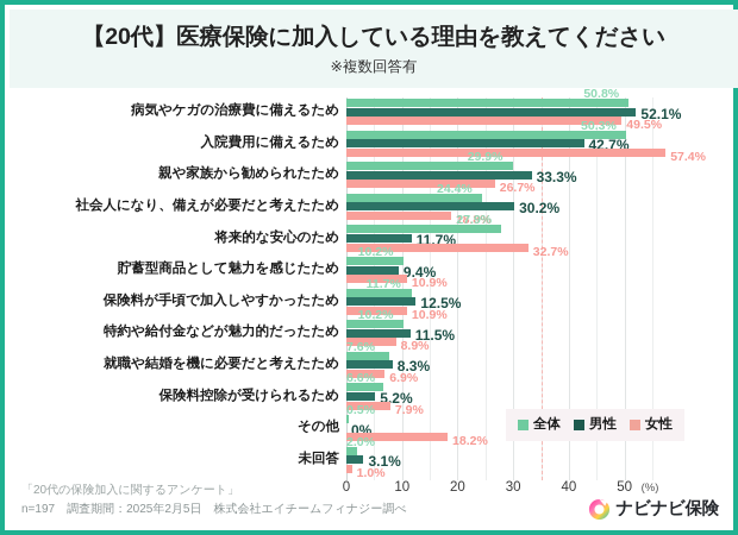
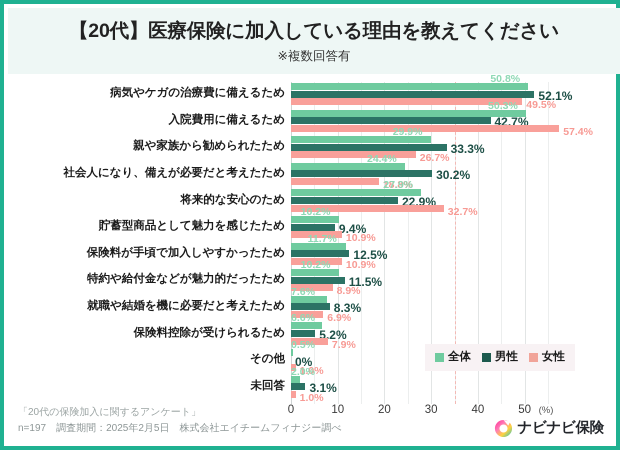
男性/将来的な安心のため: 11.7% -> 22.9%
女性/その他: 18.2% -> 1.0%
